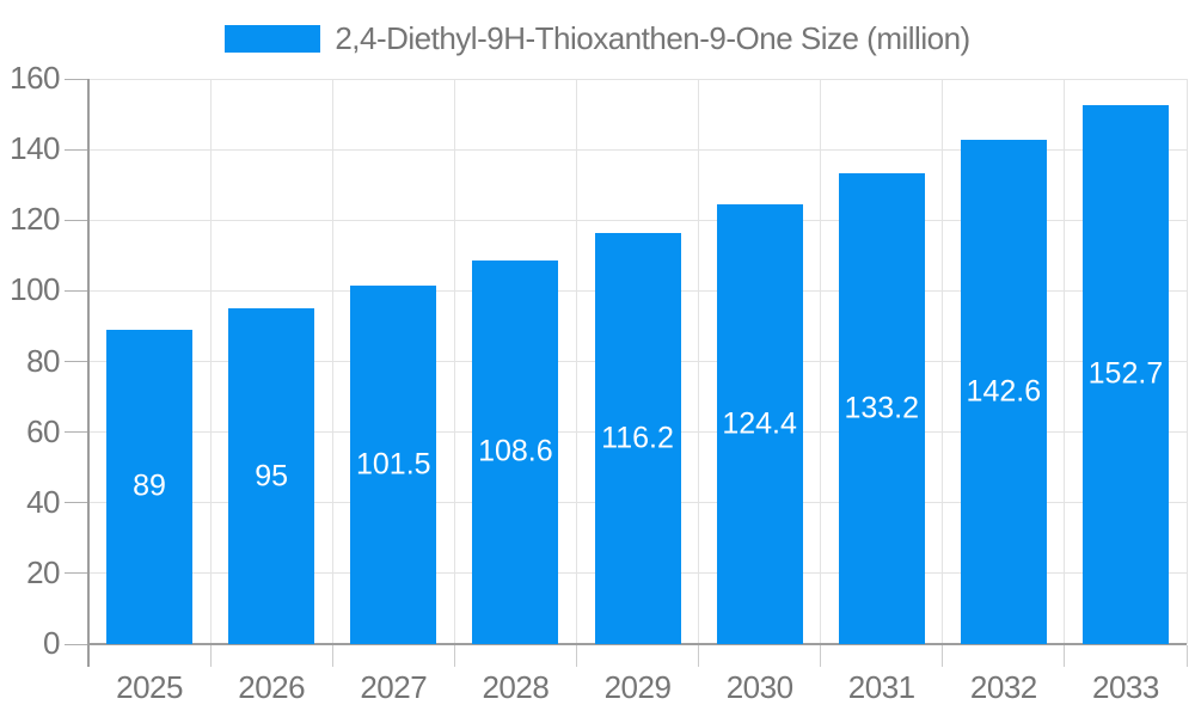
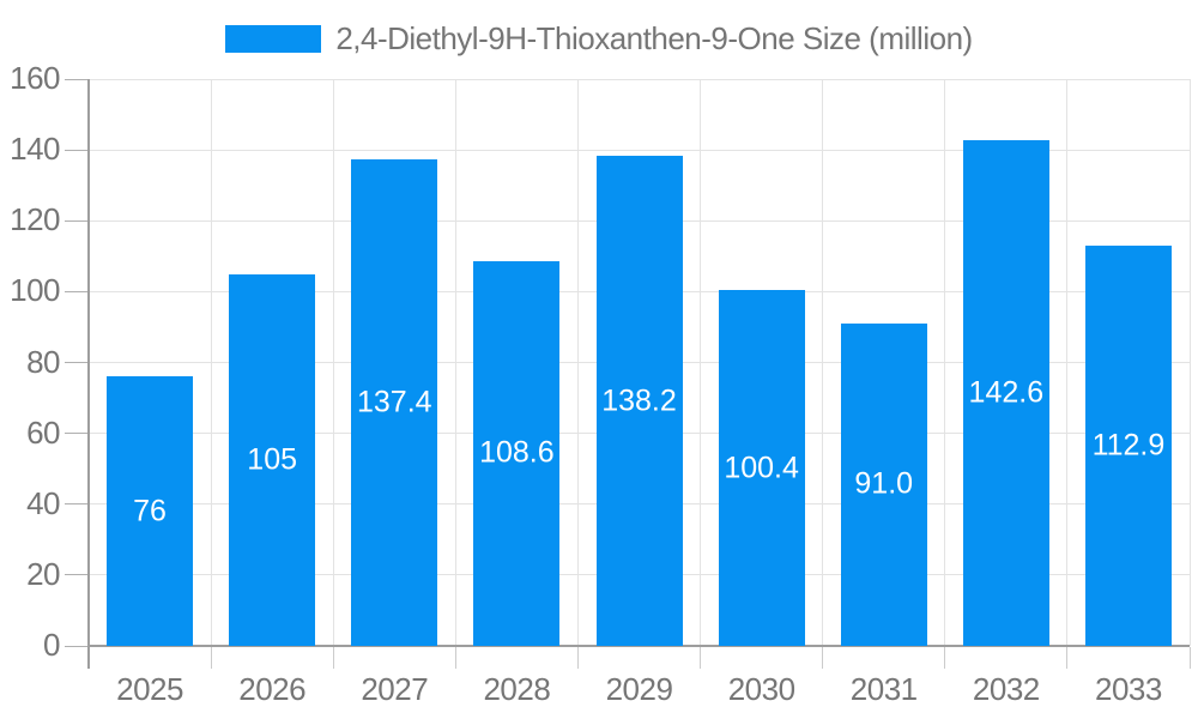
2025: 89 -> 76
2026: 95 -> 105
2027: 101.5 -> 137.4
2029: 116.2 -> 138.2
2030: 124.4 -> 100.4
2031: 133.2 -> 91.0
2033: 152.7 -> 112.9
